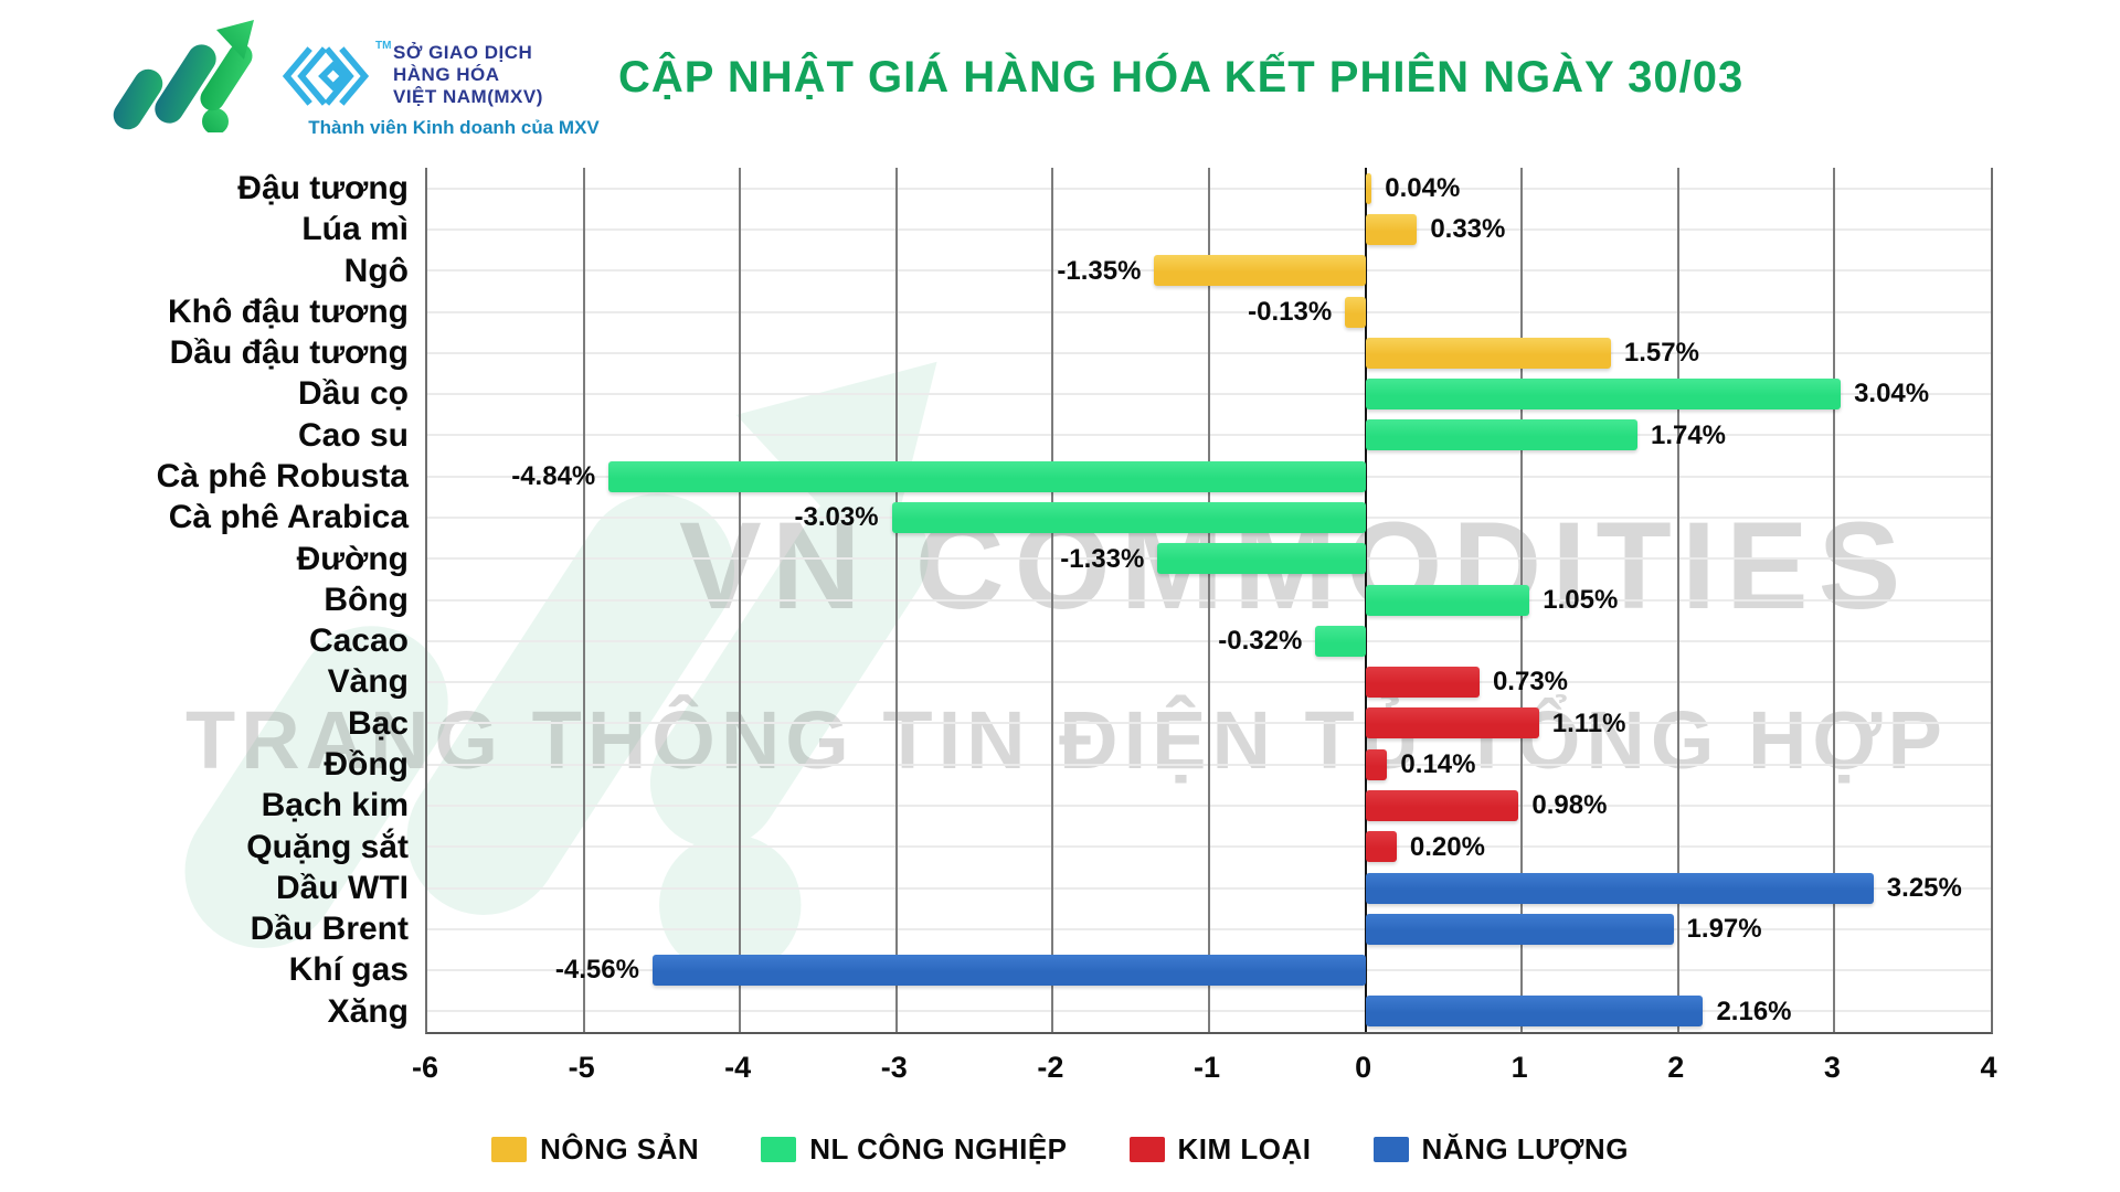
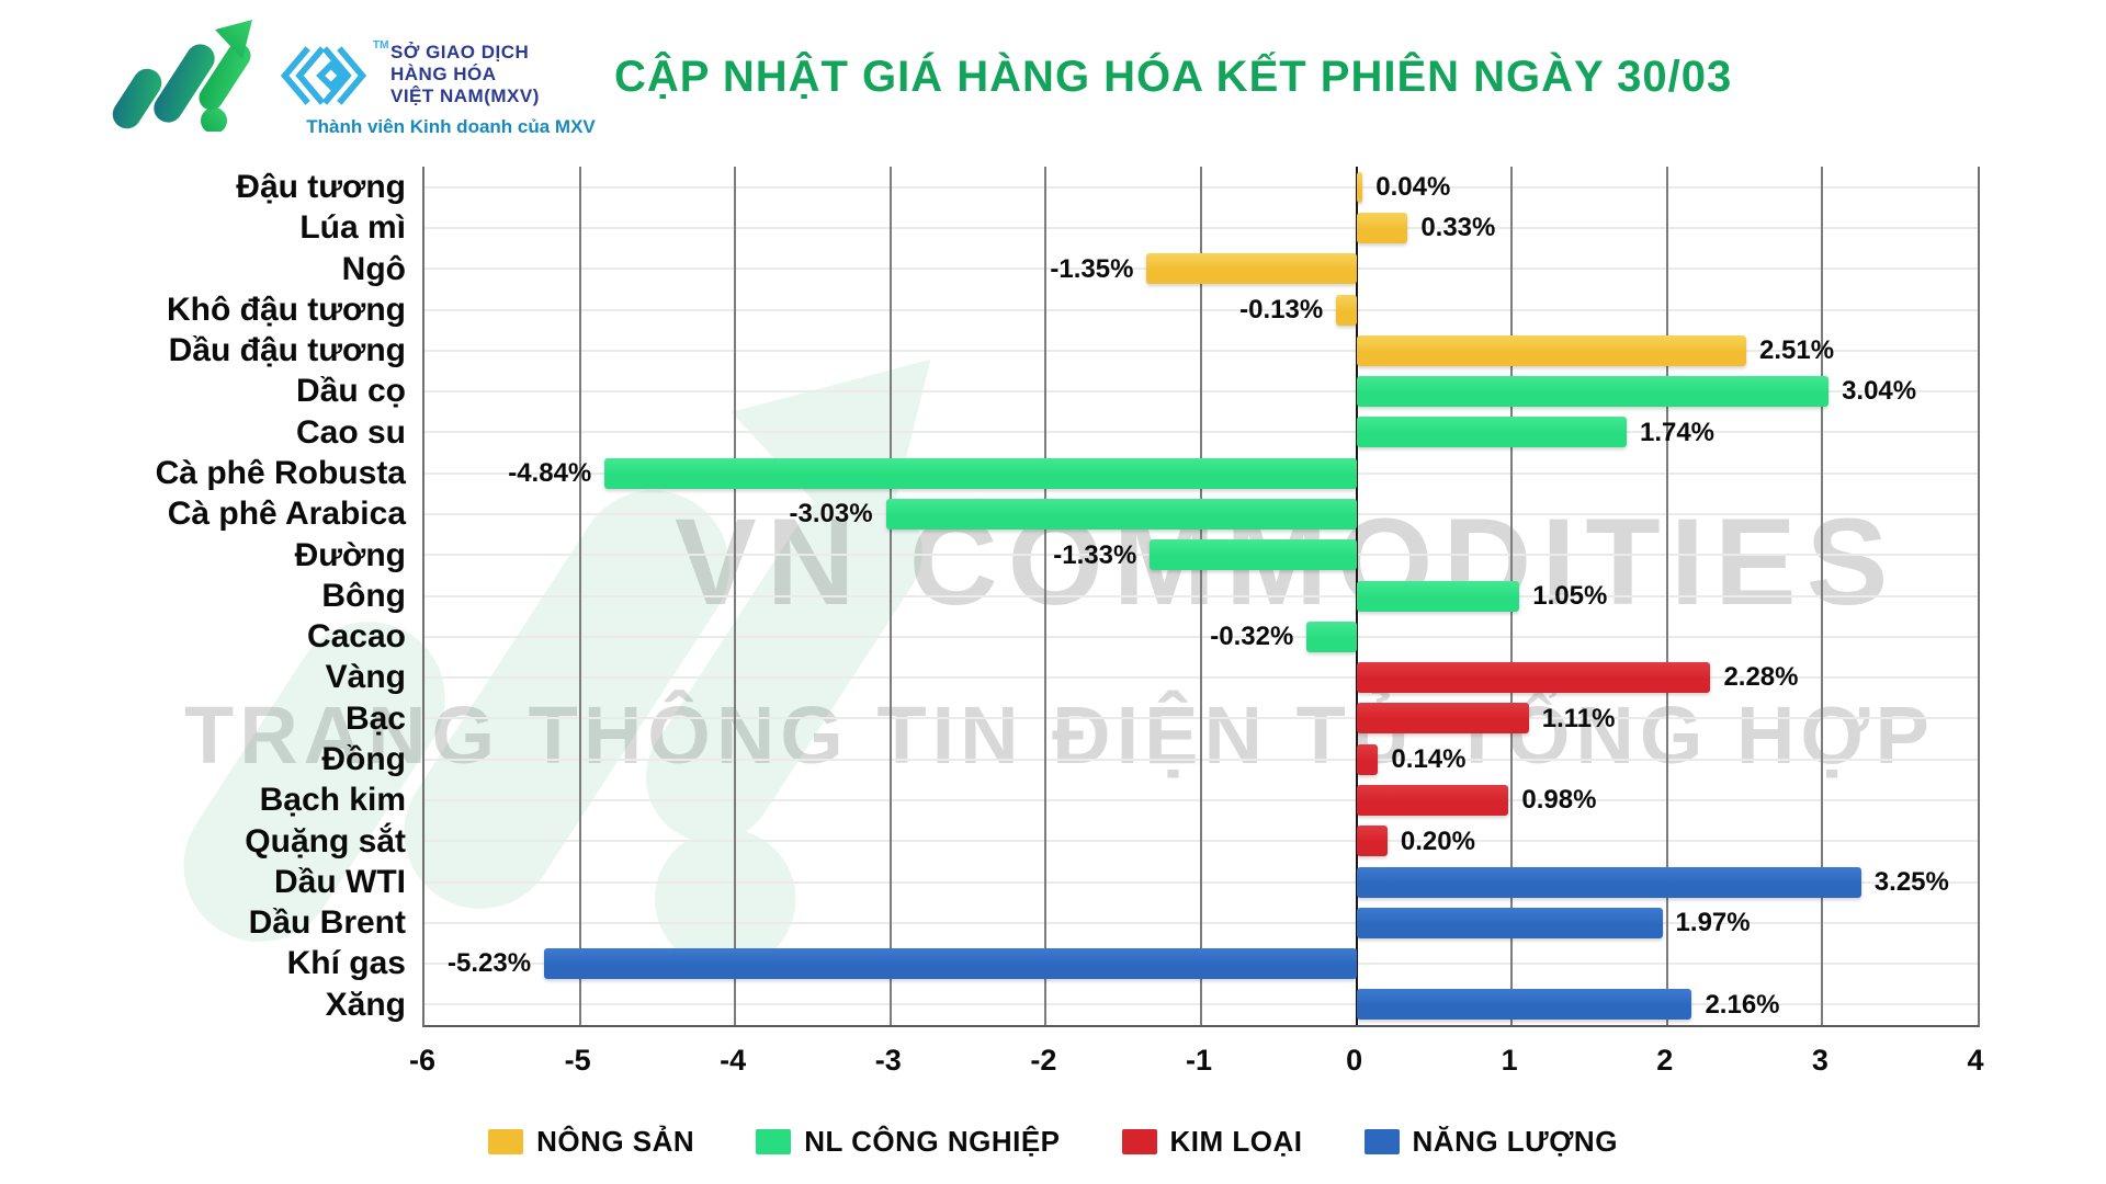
Dầu đậu tương: 1.57% -> 2.51%
Vàng: 0.73% -> 2.28%
Khí gas: -4.56% -> -5.23%
